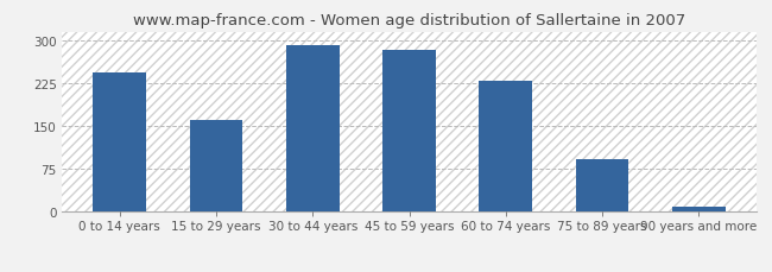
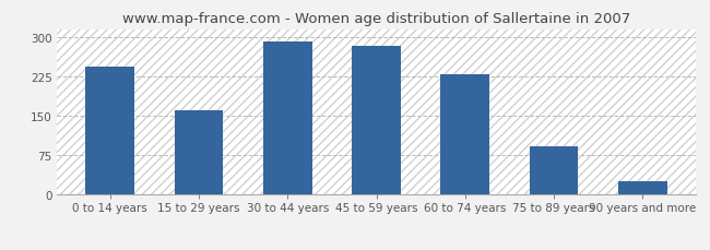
90 years and more: 10 -> 25
